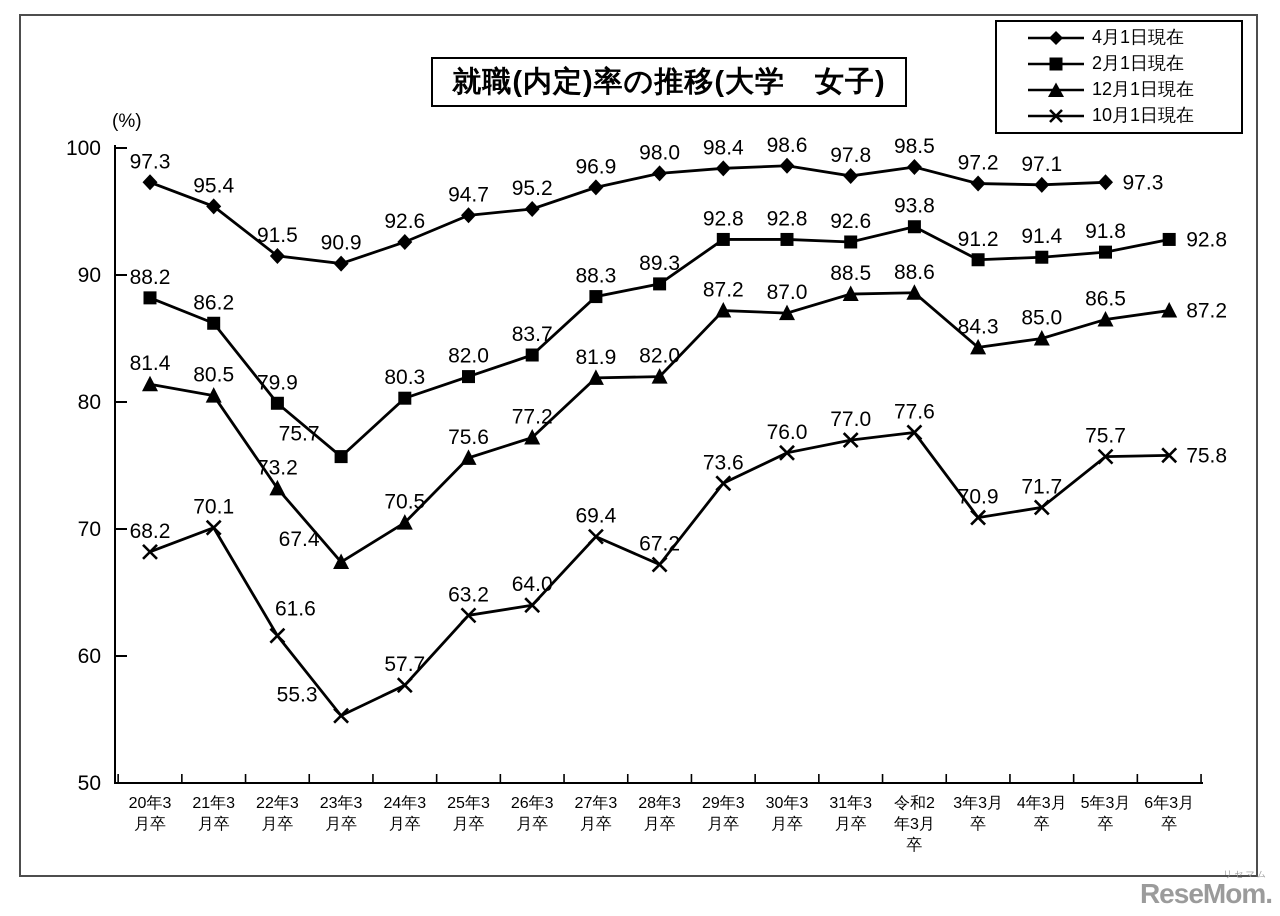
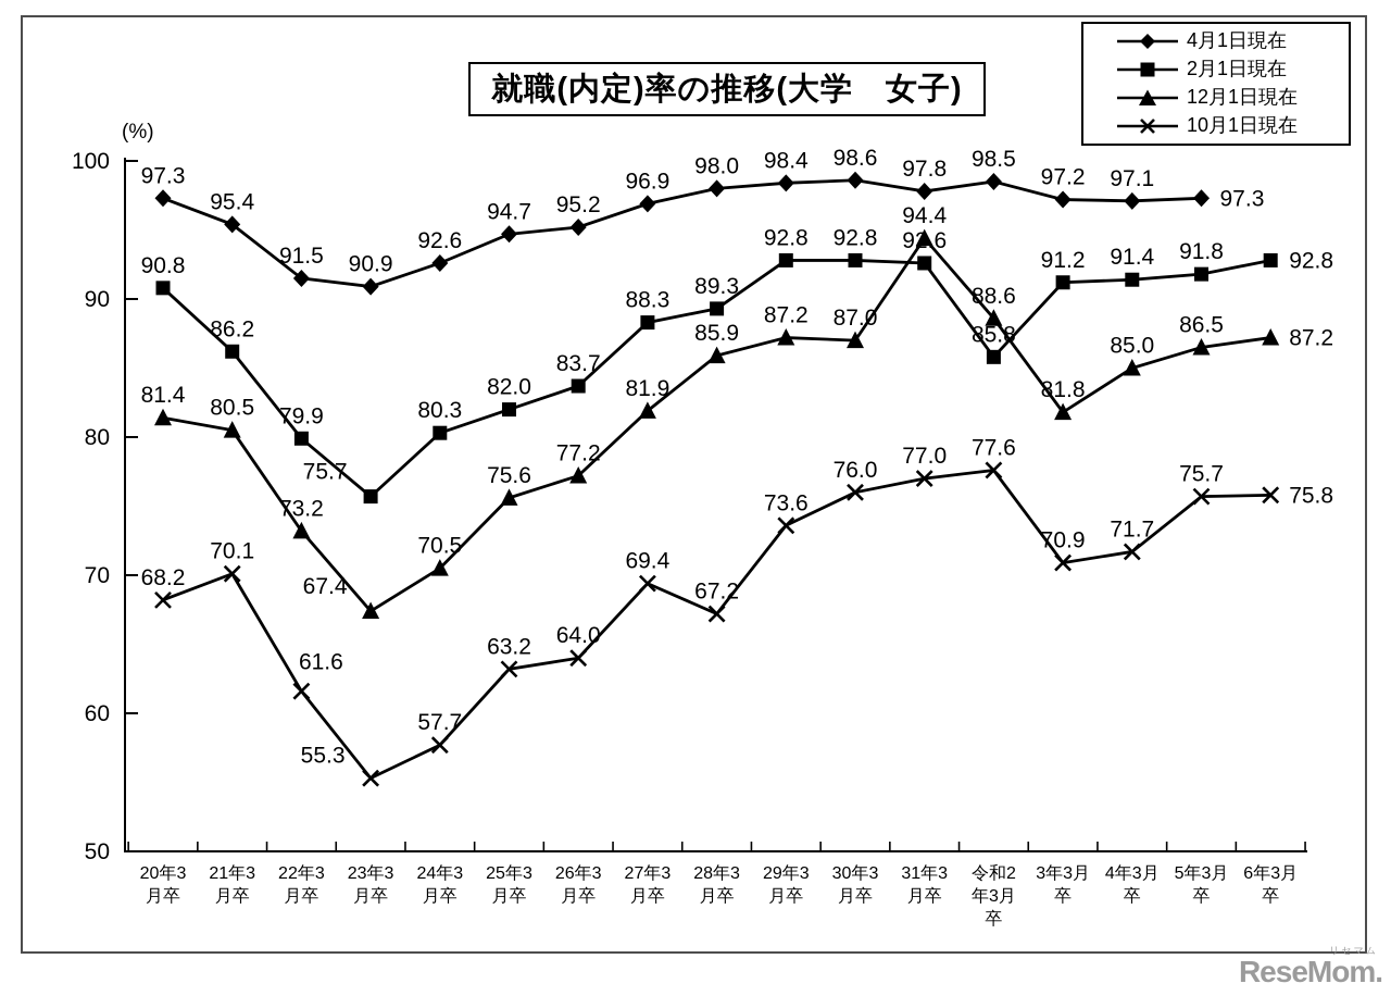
2月1日現在/20年3月卒: 88.2 -> 90.8
12月1日現在/28年3月卒: 82.0 -> 85.9
12月1日現在/31年3月卒: 88.5 -> 94.4
2月1日現在/令和2年3月卒: 93.8 -> 85.8
12月1日現在/3年3月卒: 84.3 -> 81.8
